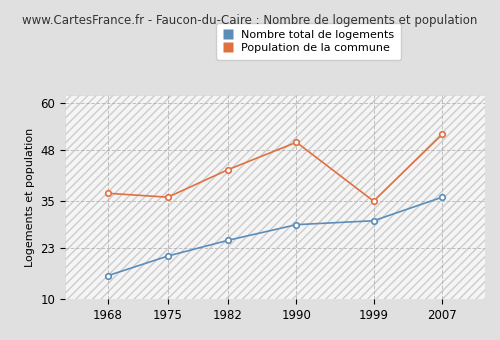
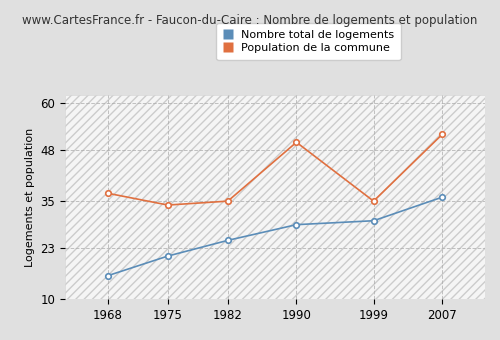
Population de la commune/1975: 36 -> 34
Population de la commune/1982: 43 -> 35
